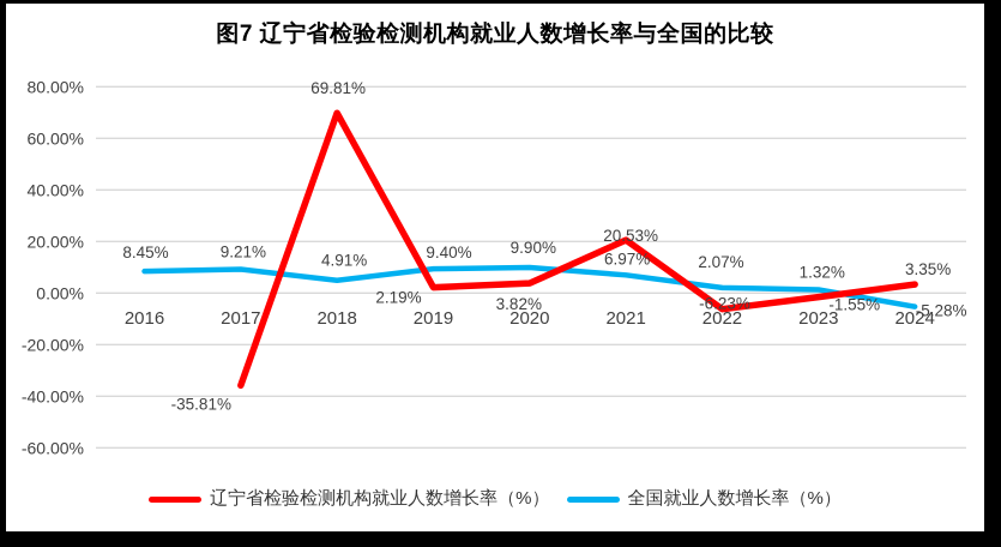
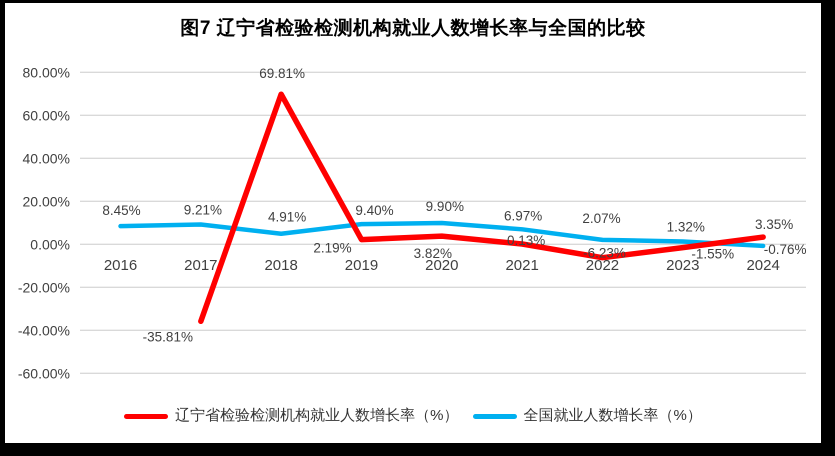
辽宁省检验检测机构就业人数增长率（%）/2021: 20.53% -> 0.13%
全国就业人数增长率（%）/2024: -5.28% -> -0.76%
